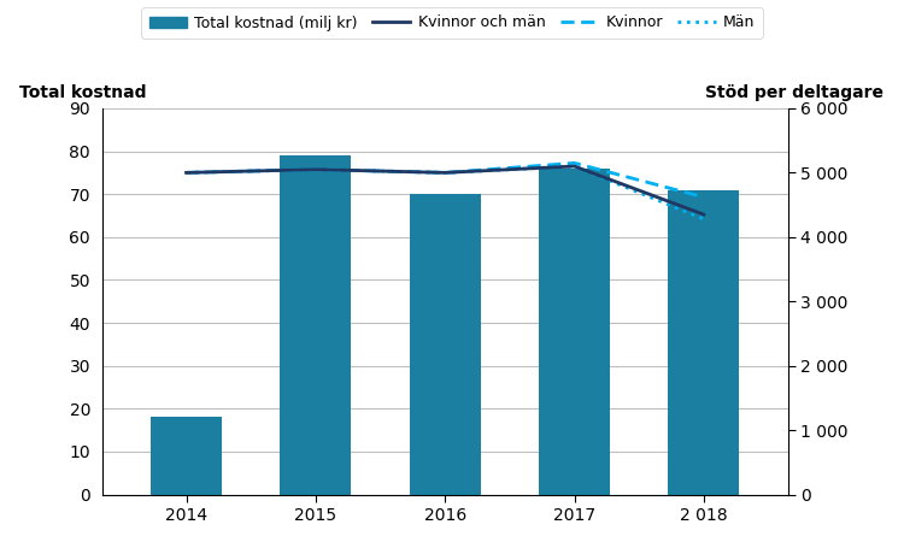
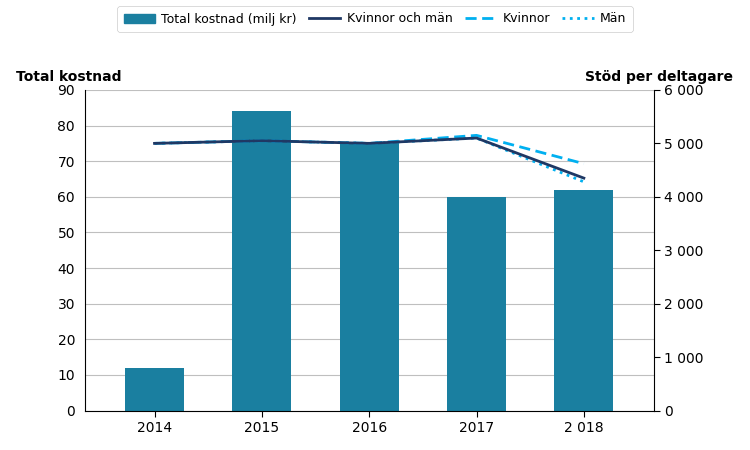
Total kostnad (milj kr)/2014: 18 -> 12
Total kostnad (milj kr)/2015: 79 -> 84
Total kostnad (milj kr)/2016: 70 -> 75
Total kostnad (milj kr)/2017: 76 -> 60
Total kostnad (milj kr)/2 018: 71 -> 62
